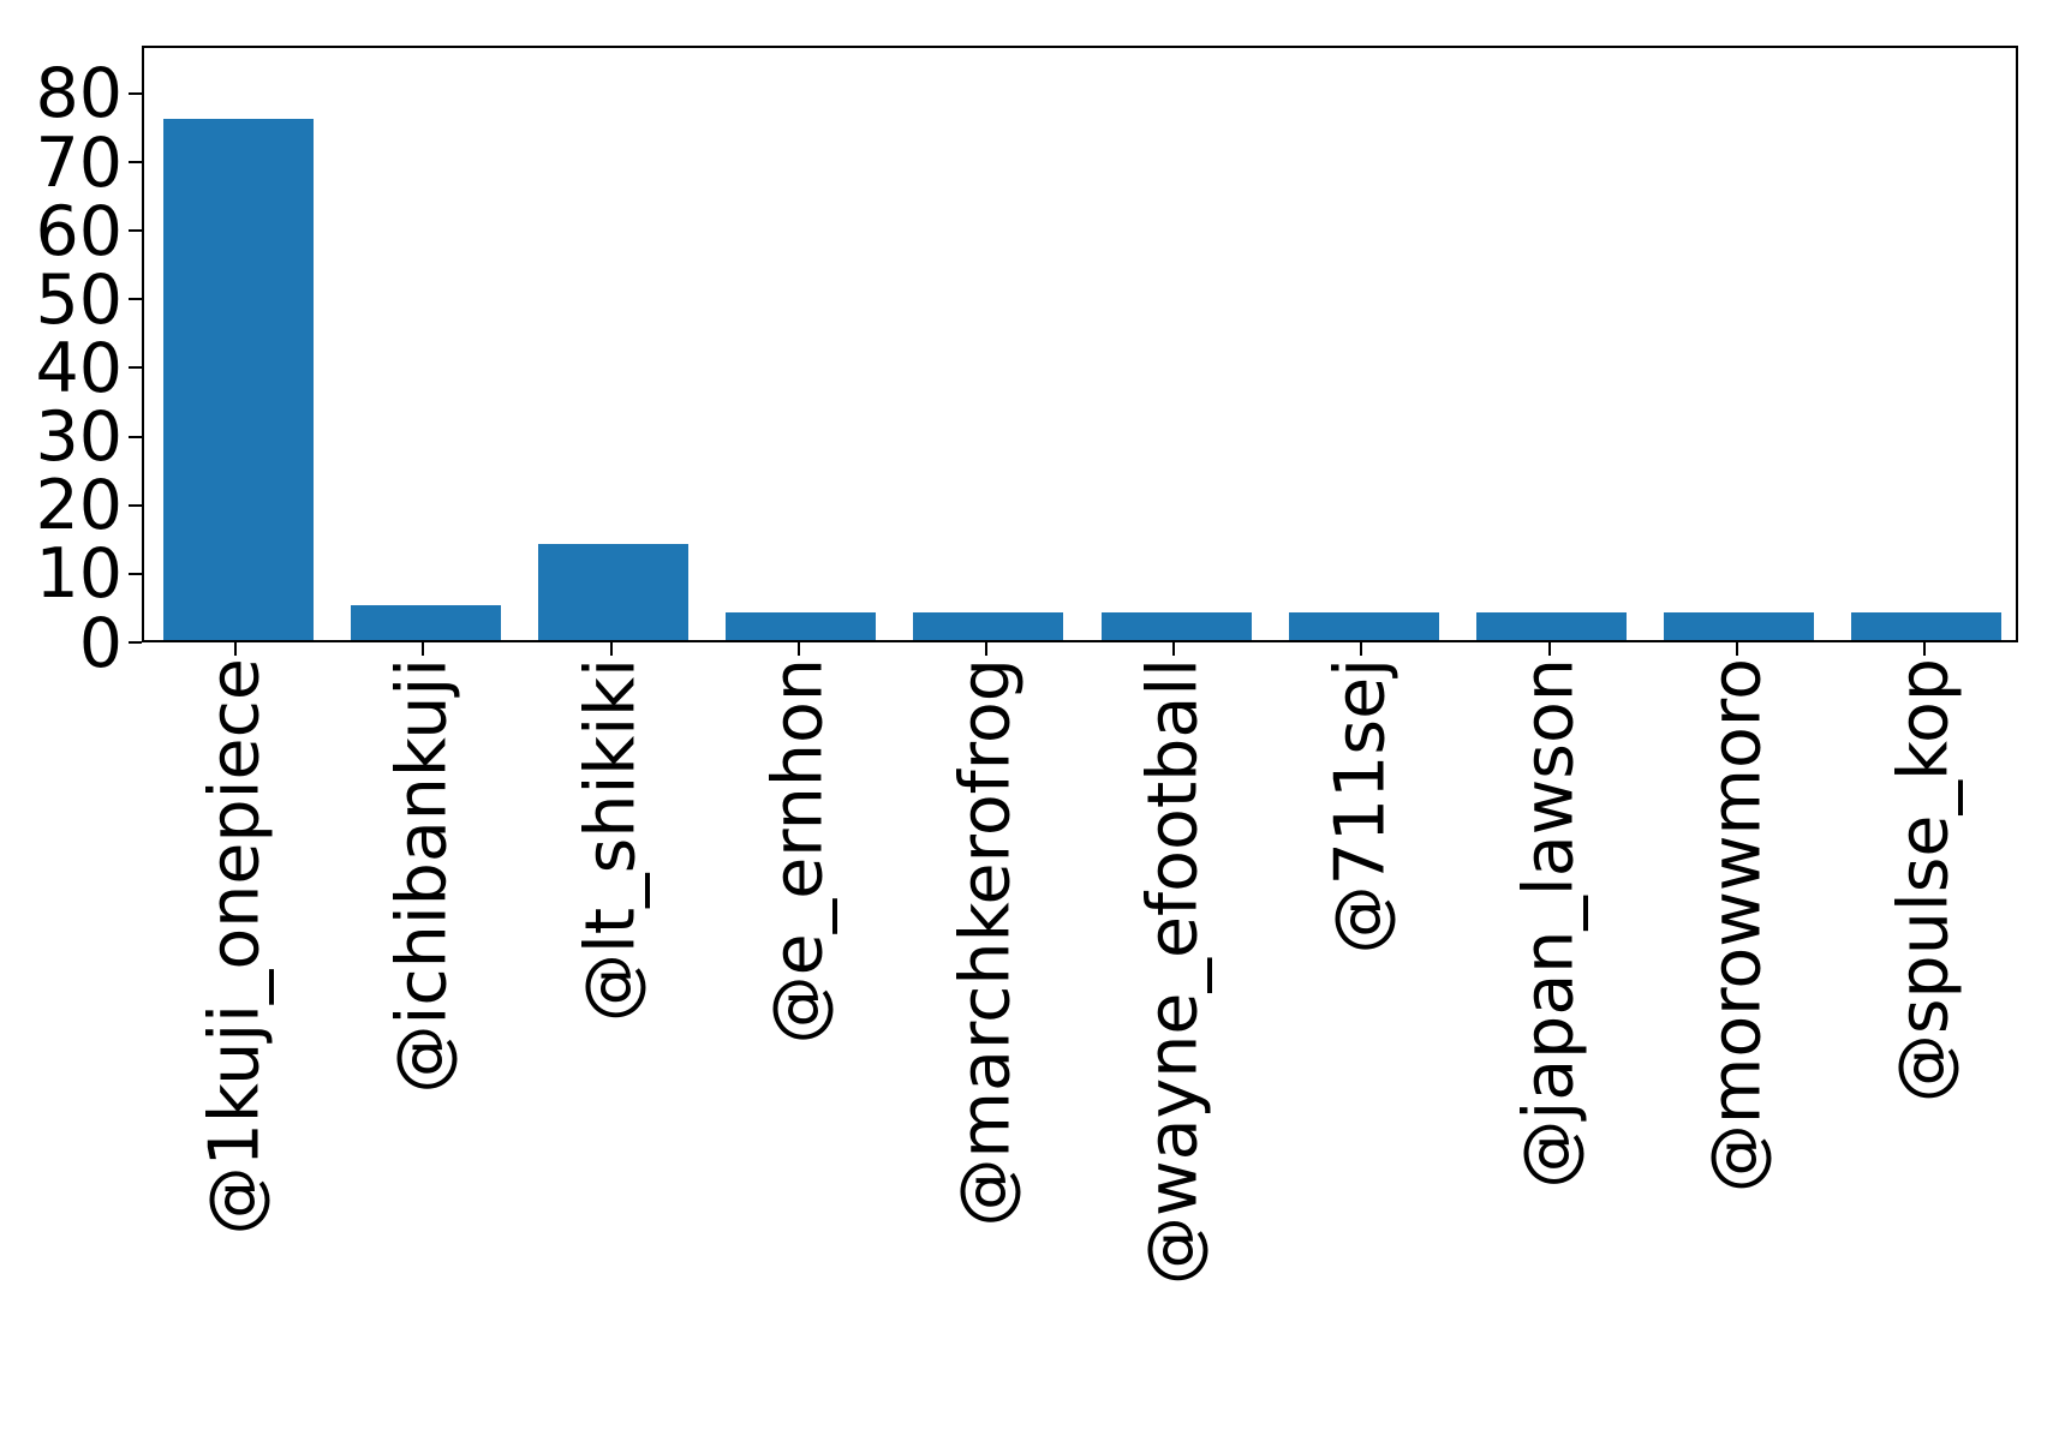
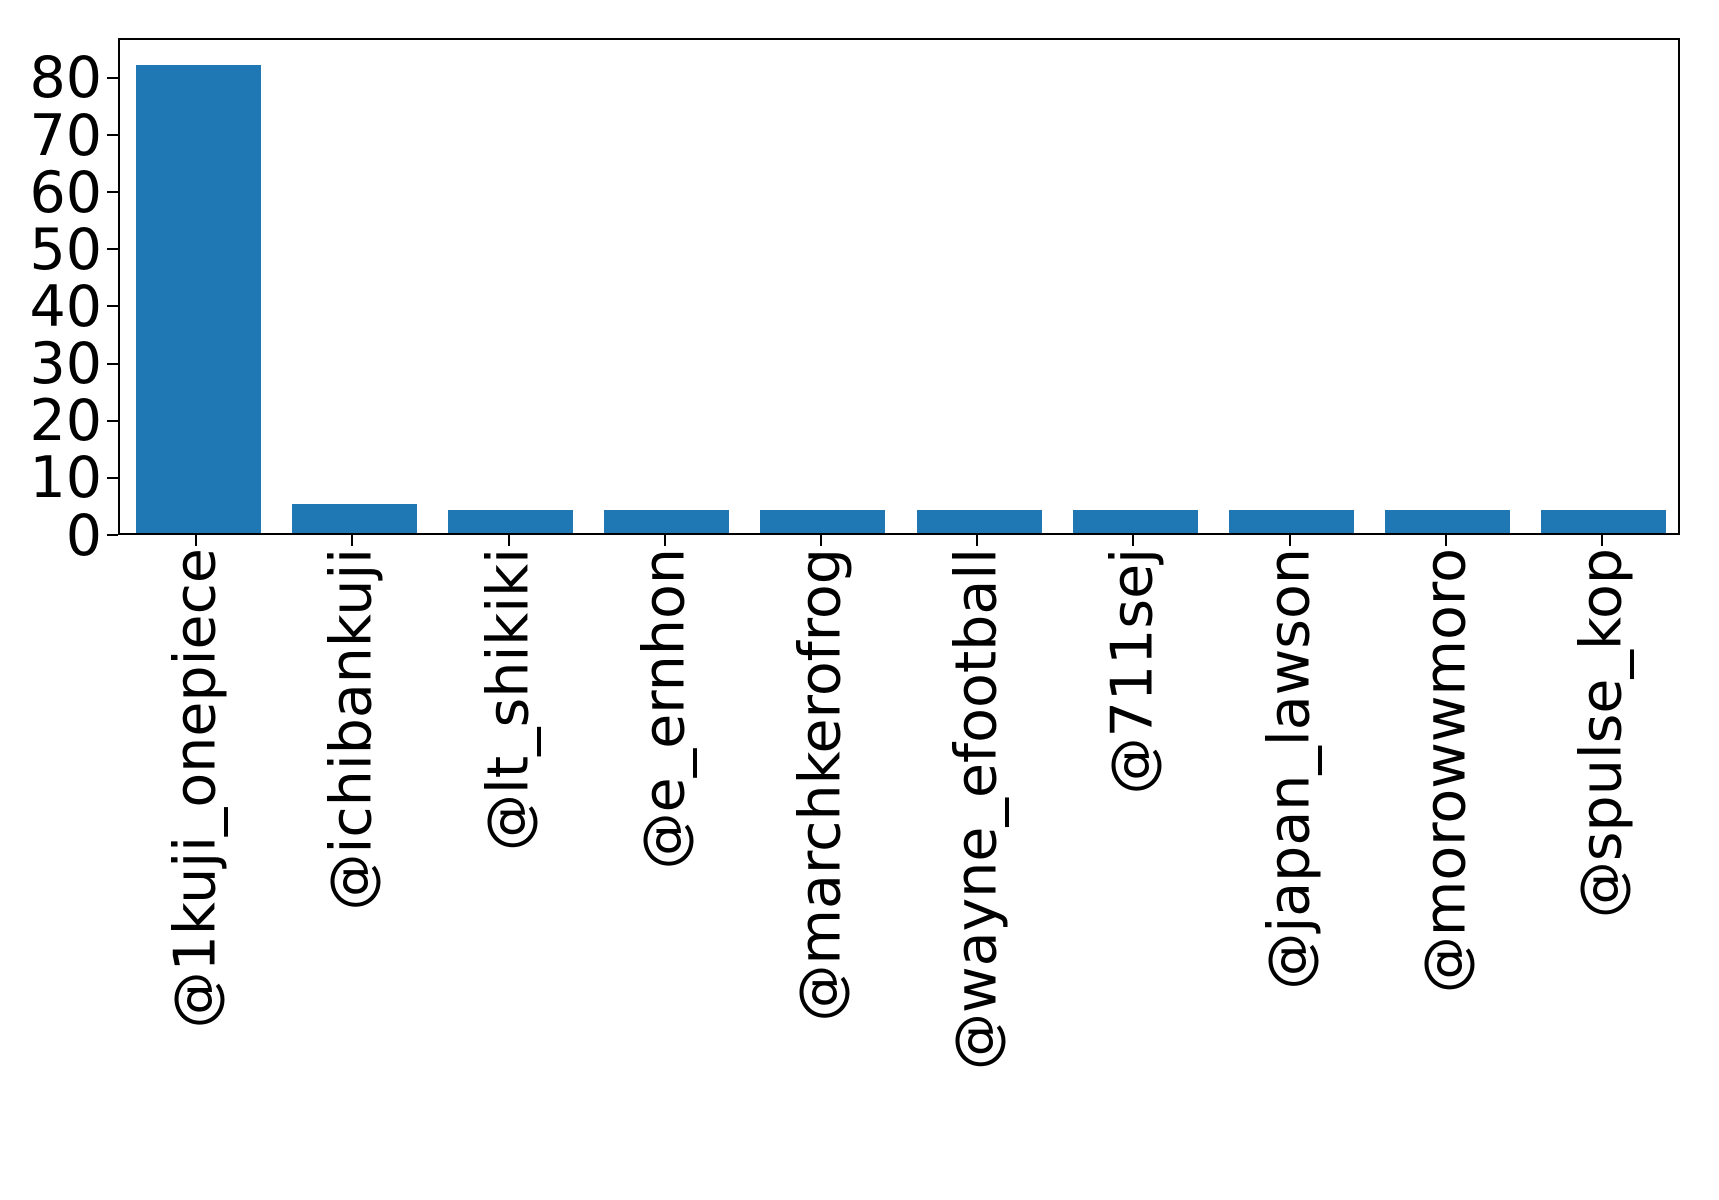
@1kuji_onepiece: 76 -> 82
@lt_shikiki: 14 -> 4
